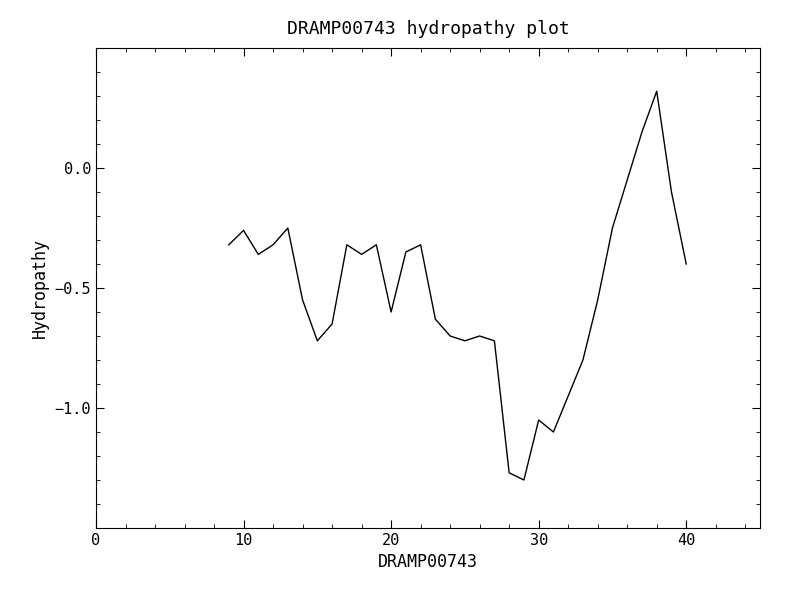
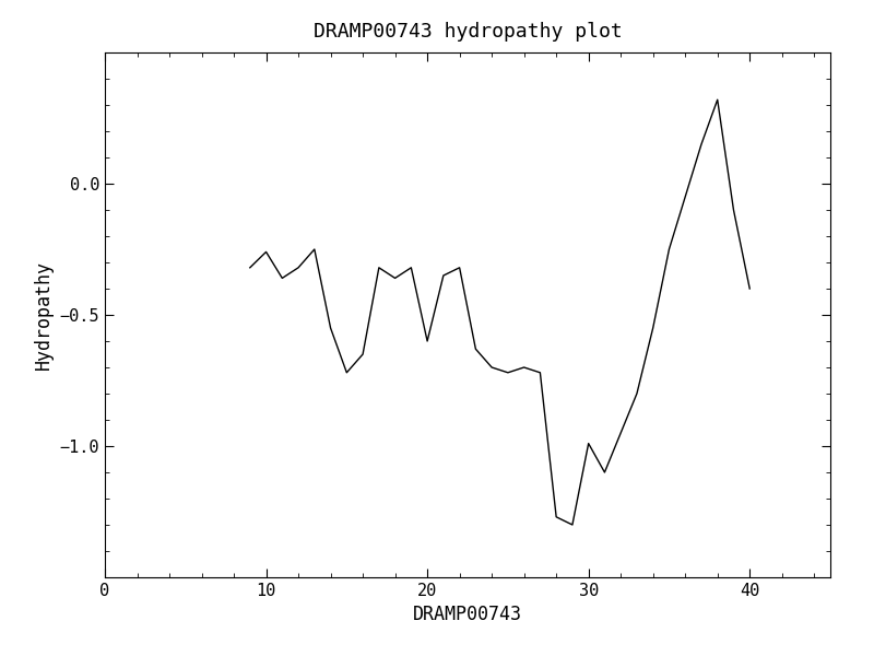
30: -1.05 -> -0.99
